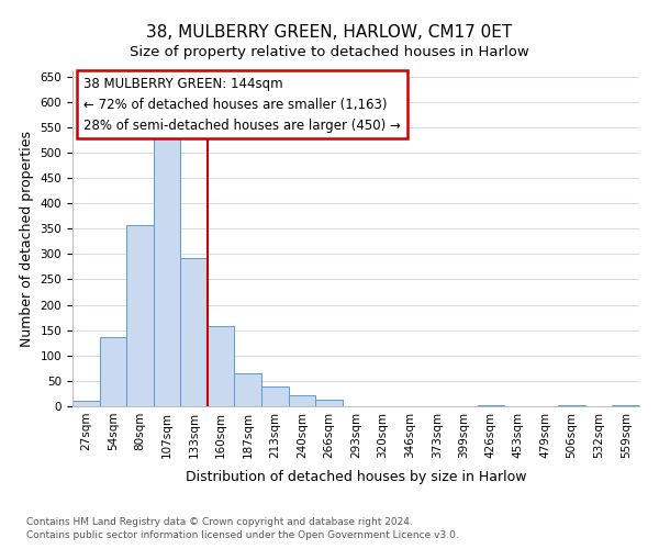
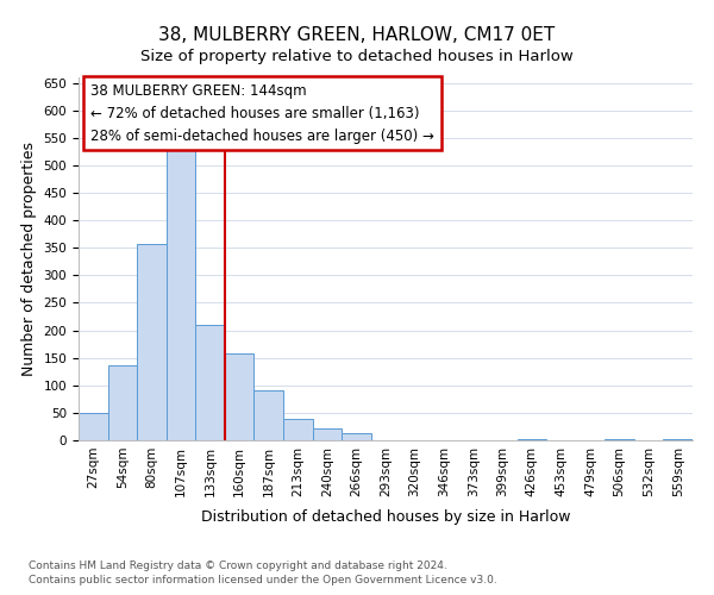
27sqm: 10 -> 50
133sqm: 293 -> 210
187sqm: 65 -> 90
